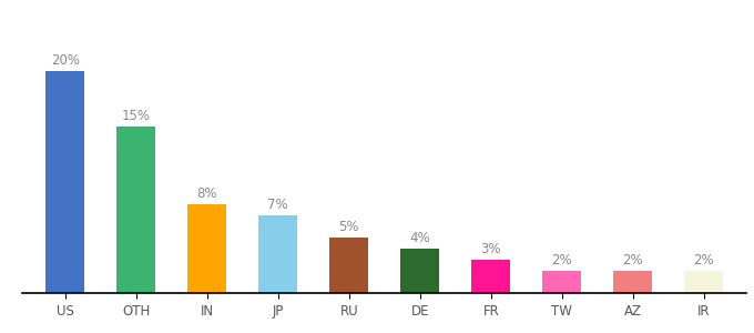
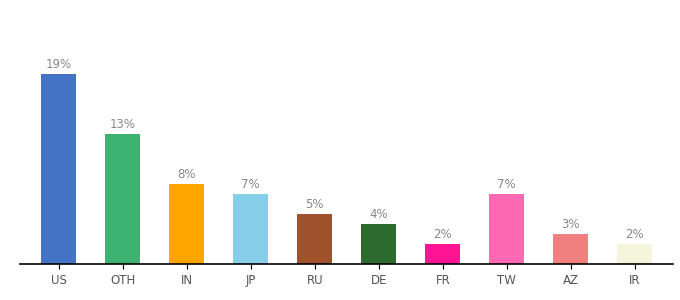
US: 20% -> 19%
OTH: 15% -> 13%
FR: 3% -> 2%
TW: 2% -> 7%
AZ: 2% -> 3%
